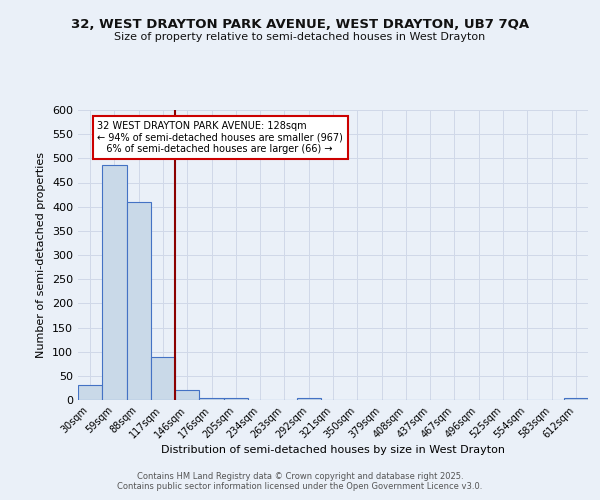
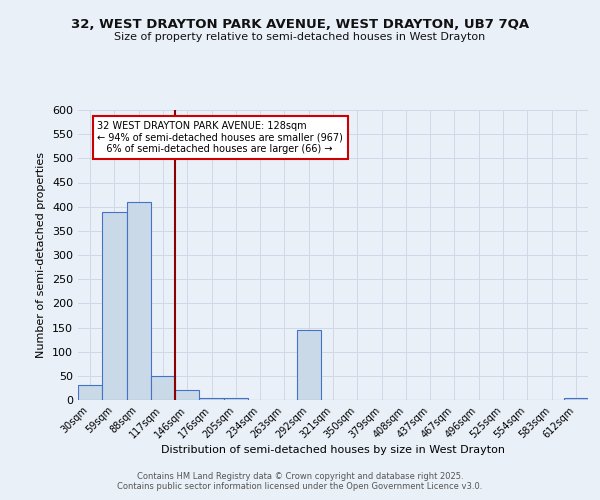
59sqm: 487 -> 390
117sqm: 88 -> 50
292sqm: 5 -> 145
